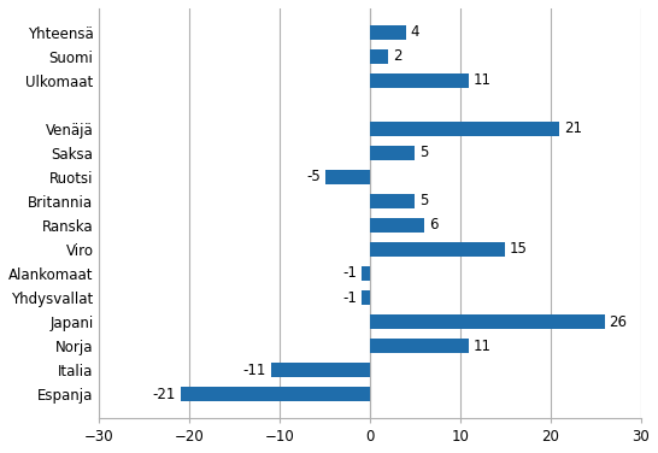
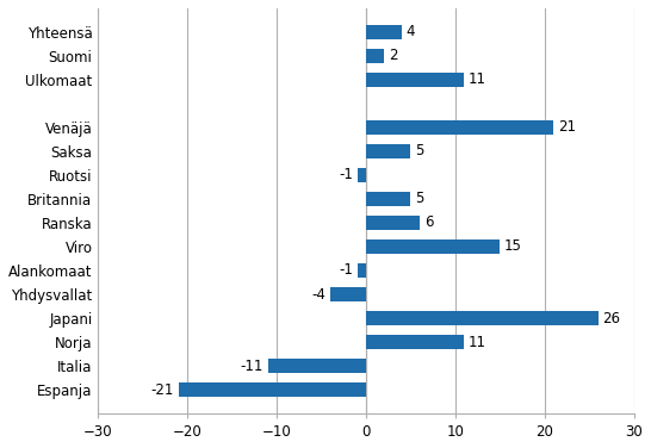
Ruotsi: -5 -> -1
Yhdysvallat: -1 -> -4
